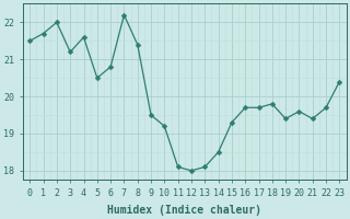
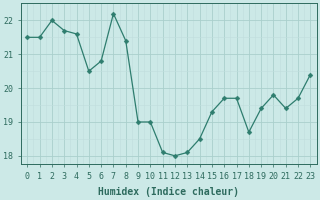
1: 21.7 -> 21.5
3: 21.2 -> 21.7
9: 19.5 -> 19.0
10: 19.2 -> 19.0
18: 19.8 -> 18.7
20: 19.6 -> 19.8
